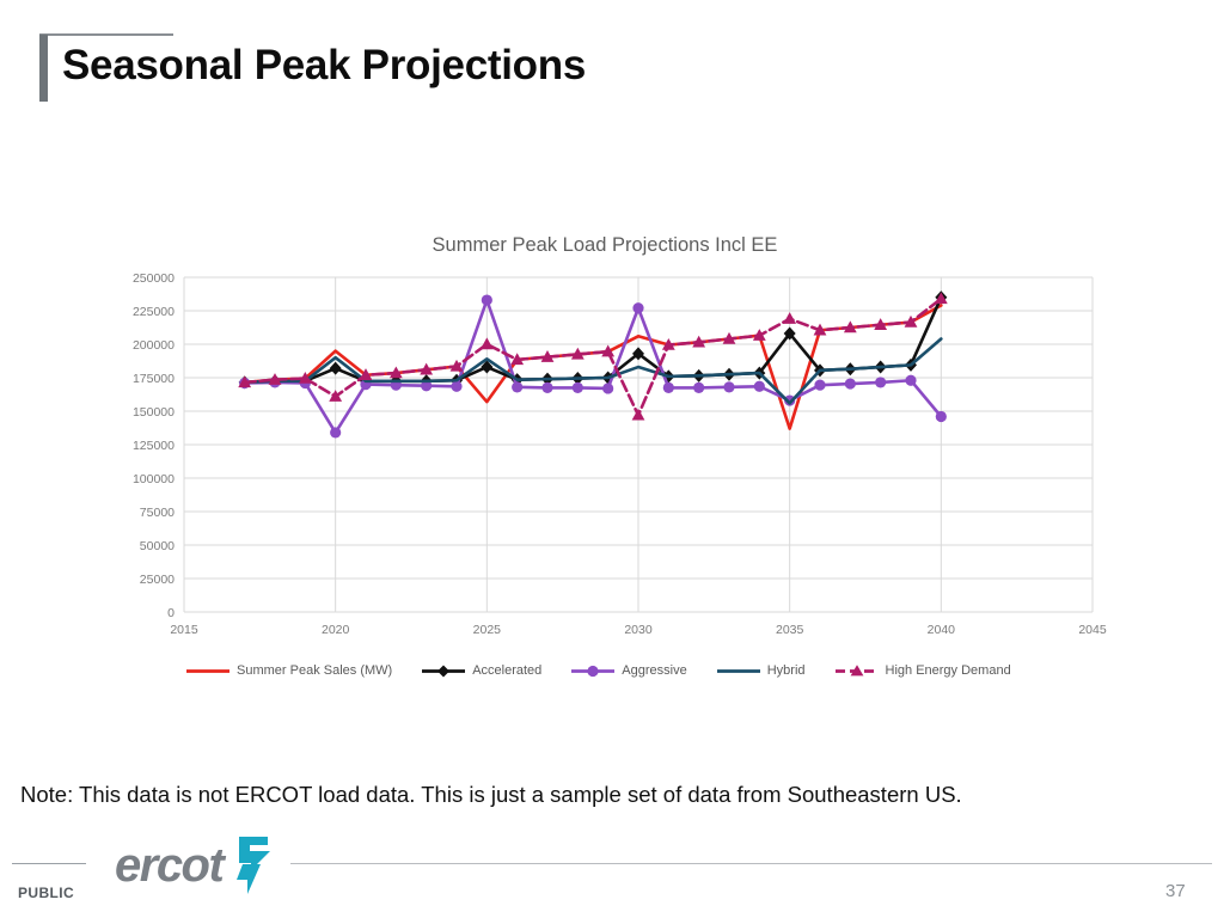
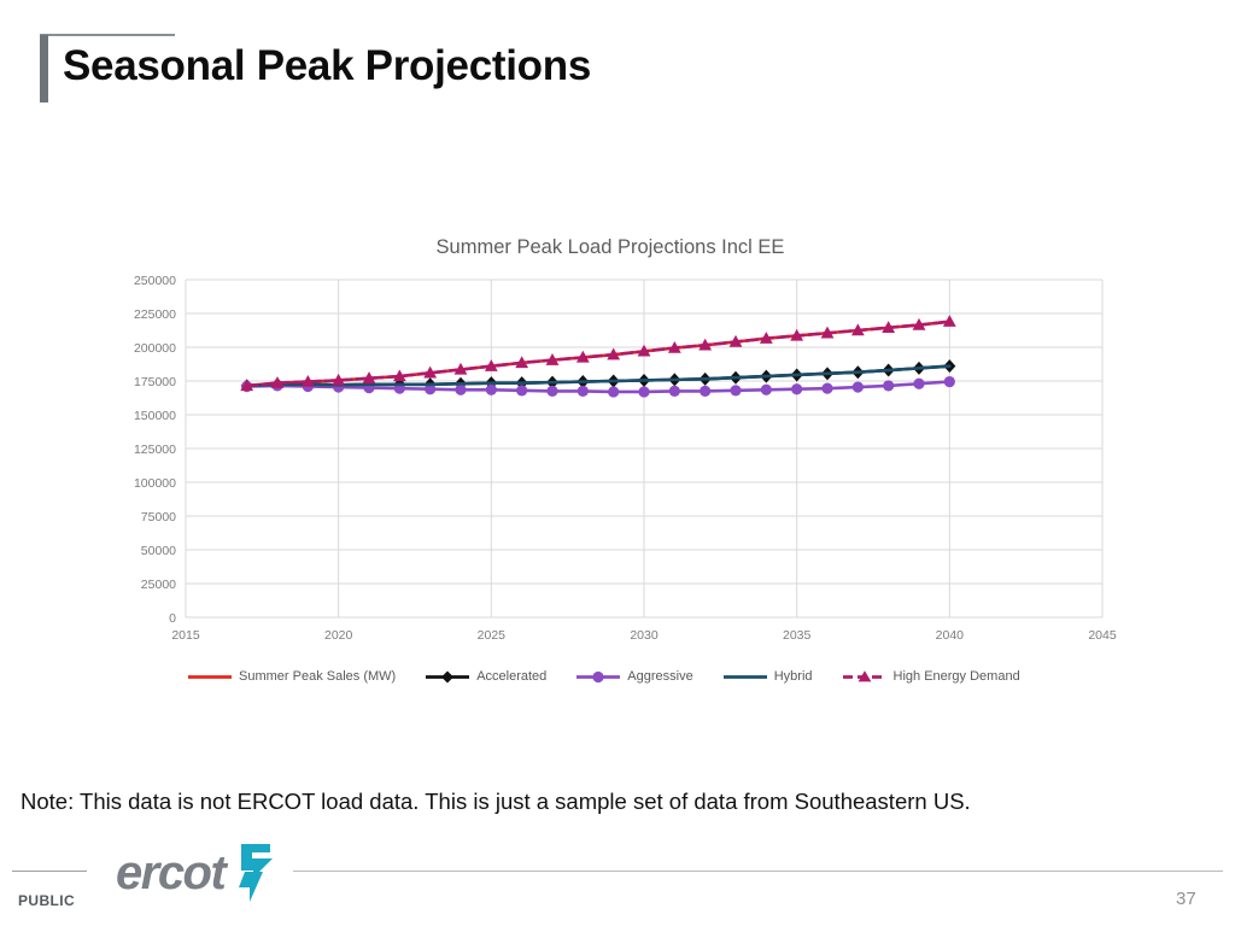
Summer Peak Sales (MW)/2020: 195000 -> 176000
Accelerated/2020: 182000 -> 172000
Aggressive/2020: 134000 -> 170000
Hybrid/2020: 190000 -> 172000
High Energy Demand/2020: 161000 -> 176000
Summer Peak Sales (MW)/2025: 157000 -> 186000
Accelerated/2025: 183000 -> 174000
Aggressive/2025: 233000 -> 168000
Hybrid/2025: 189000 -> 174000
High Energy Demand/2025: 200000 -> 186000
Summer Peak Sales (MW)/2030: 206000 -> 197000
Accelerated/2030: 193000 -> 176000
Aggressive/2030: 227000 -> 167000
Hybrid/2030: 183000 -> 176000
High Energy Demand/2030: 147000 -> 197000
Summer Peak Sales (MW)/2035: 137000 -> 208000
Accelerated/2035: 208000 -> 180000
Aggressive/2035: 158000 -> 169000
Hybrid/2035: 156000 -> 180000
High Energy Demand/2035: 219000 -> 208000
Summer Peak Sales (MW)/2040: 229000 -> 219000
Accelerated/2040: 235000 -> 186000
Aggressive/2040: 146000 -> 174000
Hybrid/2040: 204000 -> 186000
High Energy Demand/2040: 234000 -> 219000
